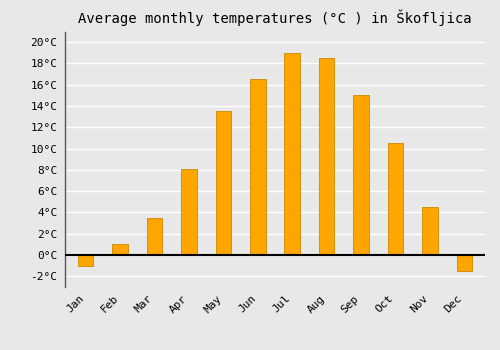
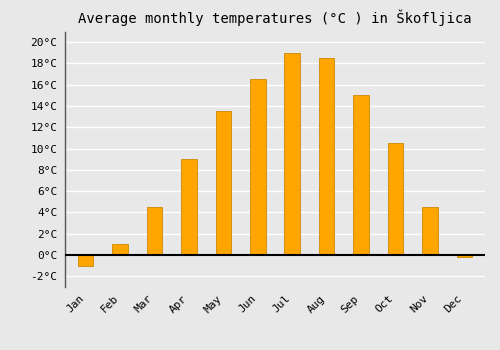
Mar: 3.5°C -> 4.5°C
Apr: 8.1°C -> 9.0°C
Dec: -1.5°C -> -0.2°C
